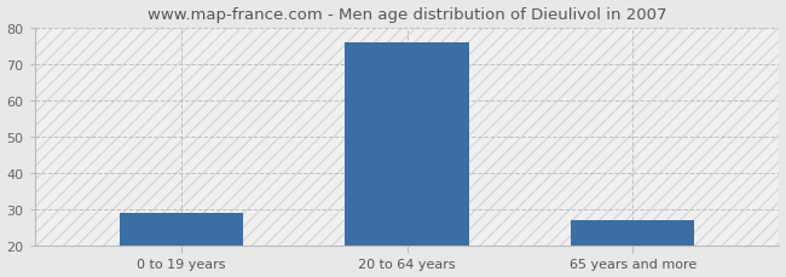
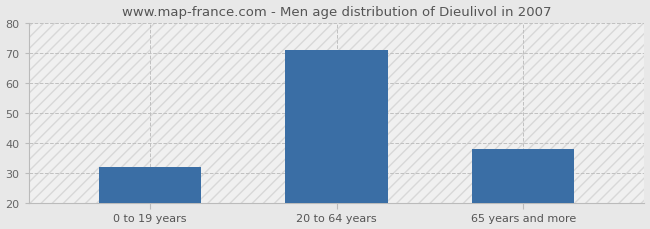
0 to 19 years: 29 -> 32
20 to 64 years: 76 -> 71
65 years and more: 27 -> 38
